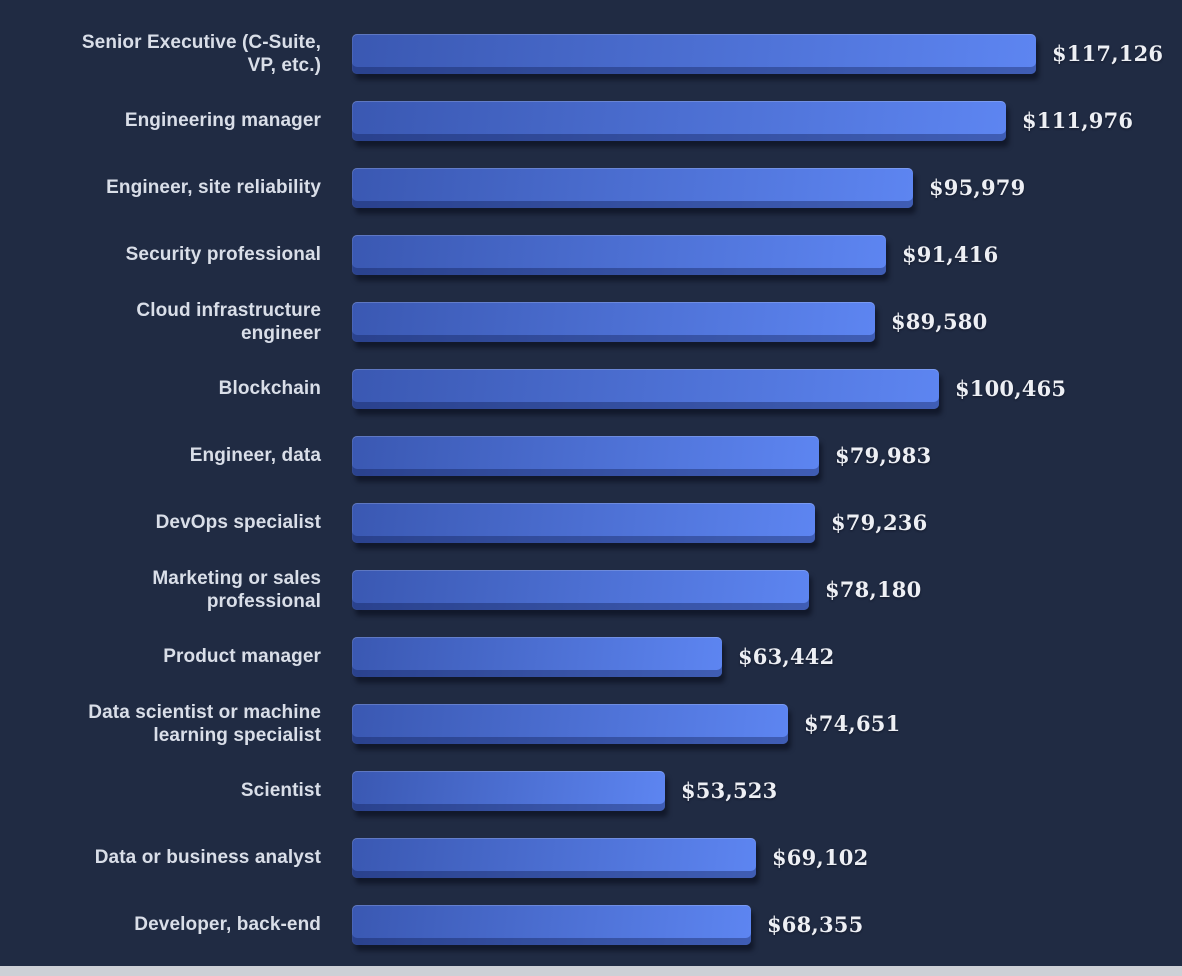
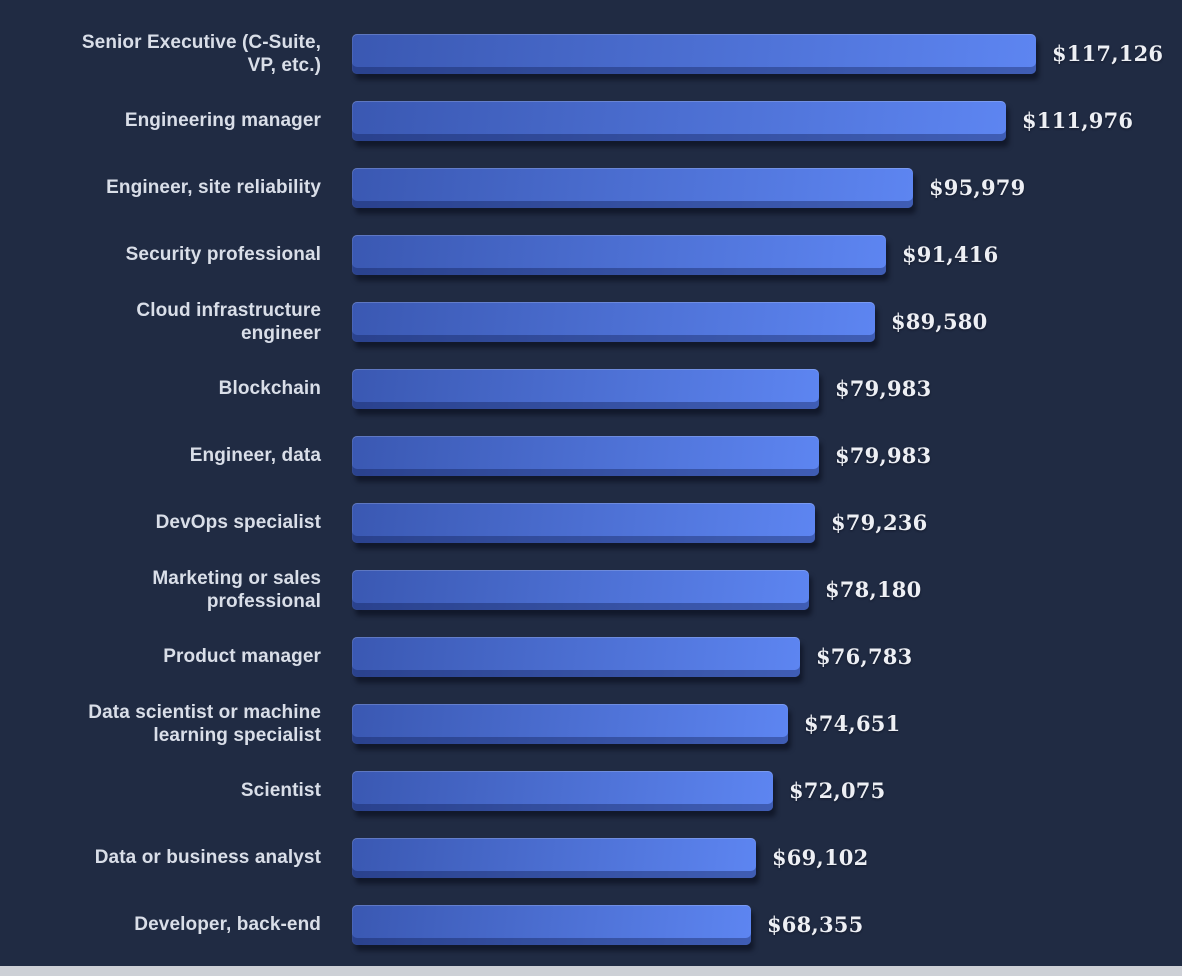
Blockchain: $100,465 -> $79,983
Product manager: $63,442 -> $76,783
Scientist: $53,523 -> $72,075
